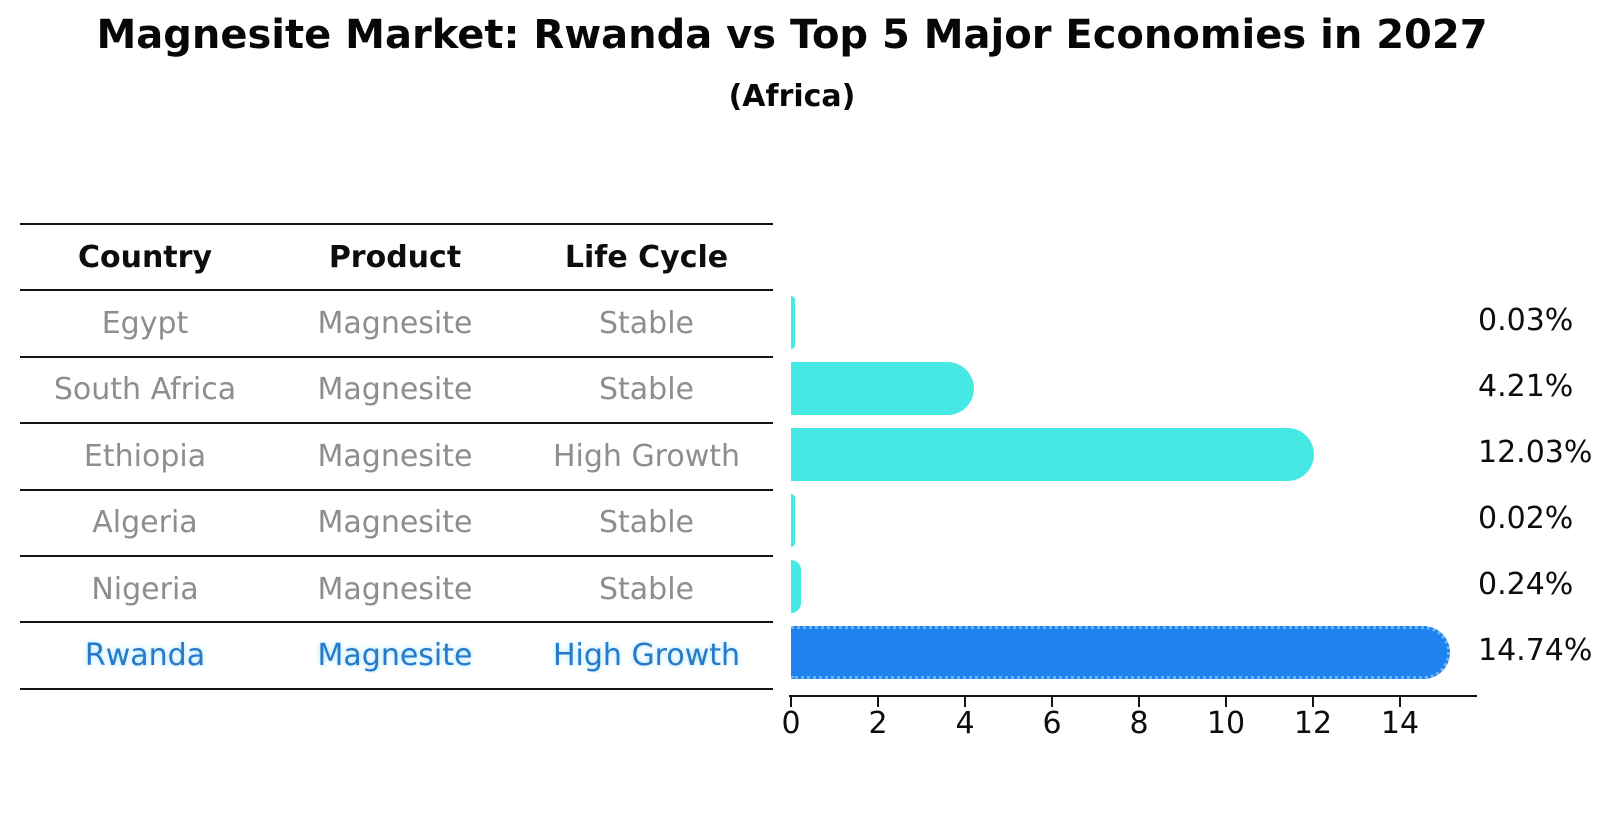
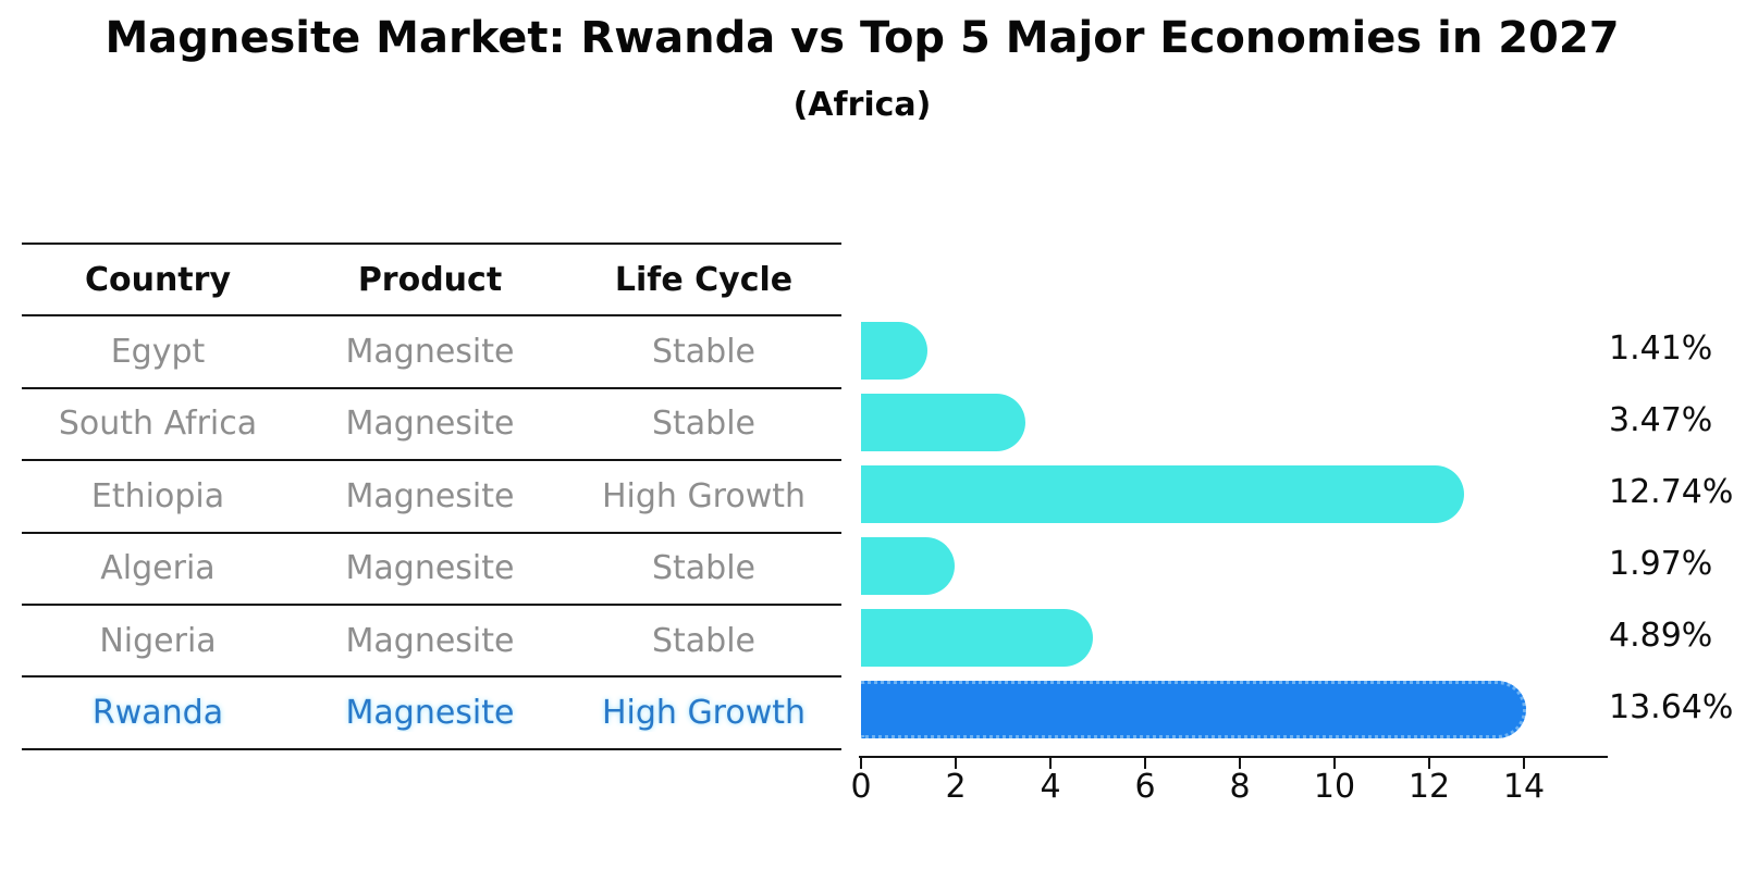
Egypt: 0.03% -> 1.41%
South Africa: 4.21% -> 3.47%
Ethiopia: 12.03% -> 12.74%
Algeria: 0.02% -> 1.97%
Nigeria: 0.24% -> 4.89%
Rwanda: 14.74% -> 13.64%
